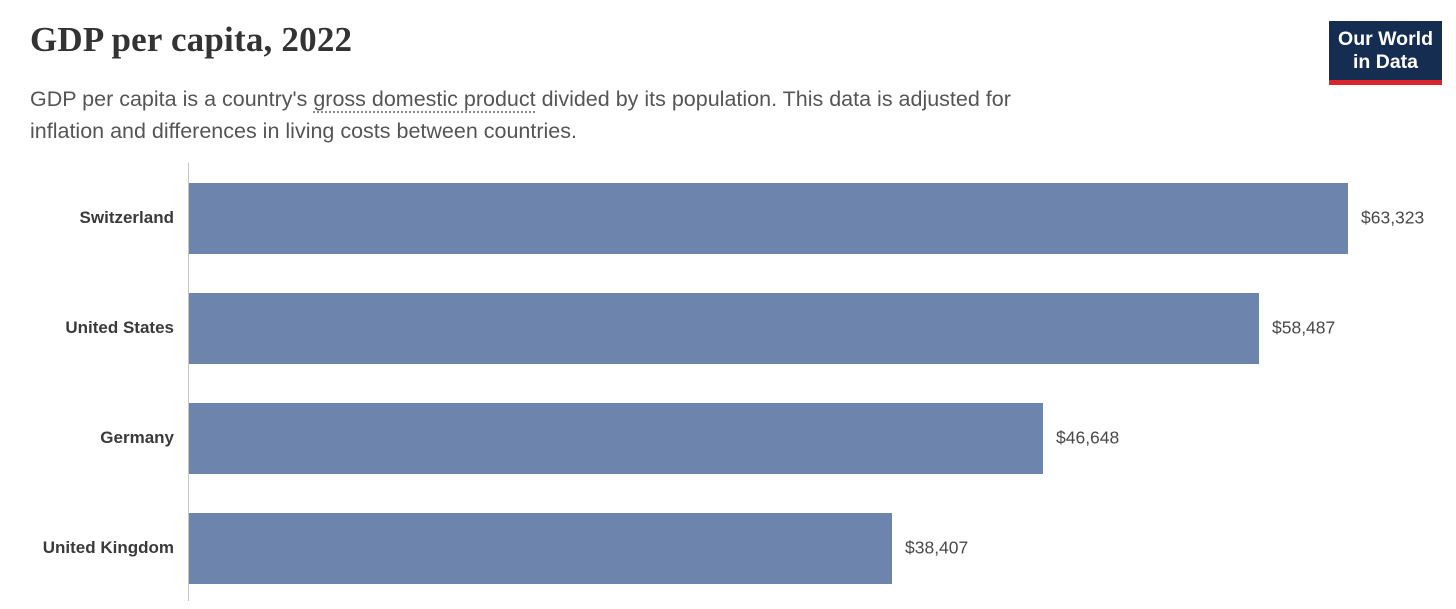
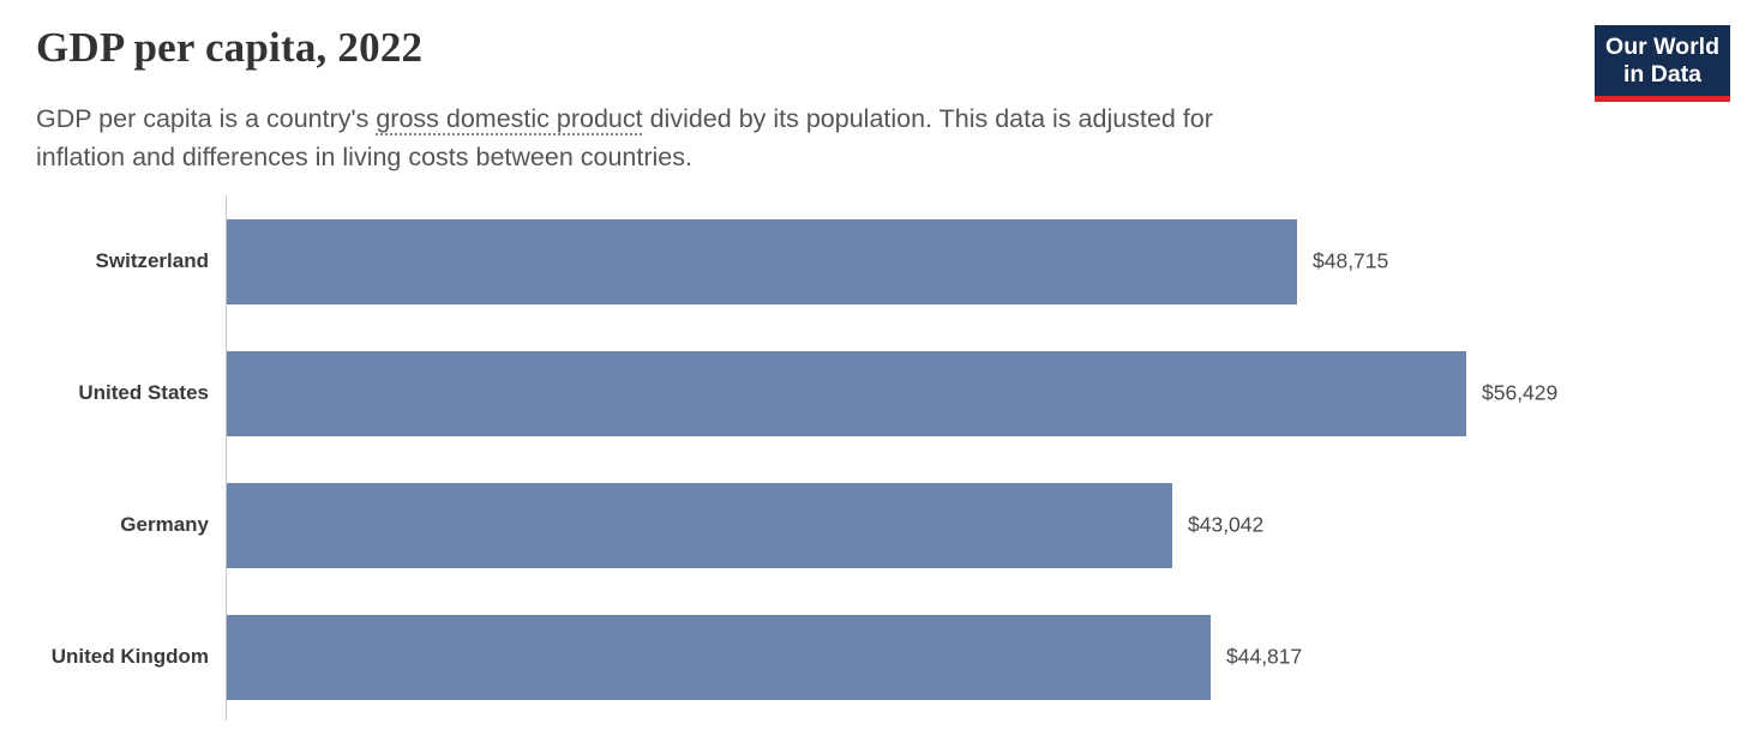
Switzerland: $63,323 -> $48,715
United States: $58,487 -> $56,429
Germany: $46,648 -> $43,042
United Kingdom: $38,407 -> $44,817
